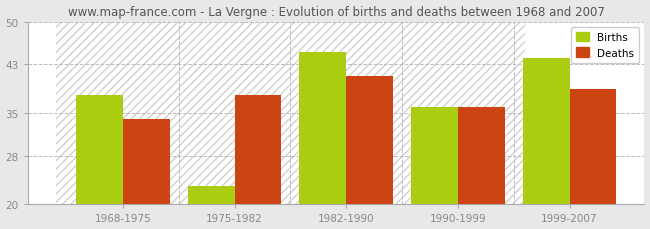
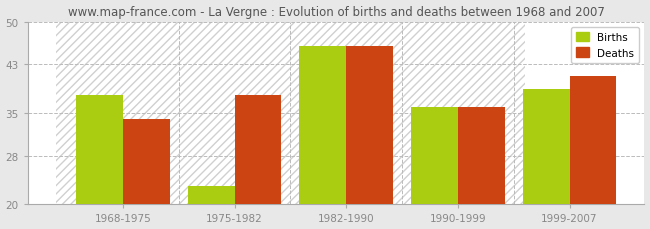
Births/1982-1990: 45 -> 46
Deaths/1982-1990: 41 -> 46
Births/1999-2007: 44 -> 39
Deaths/1999-2007: 39 -> 41
